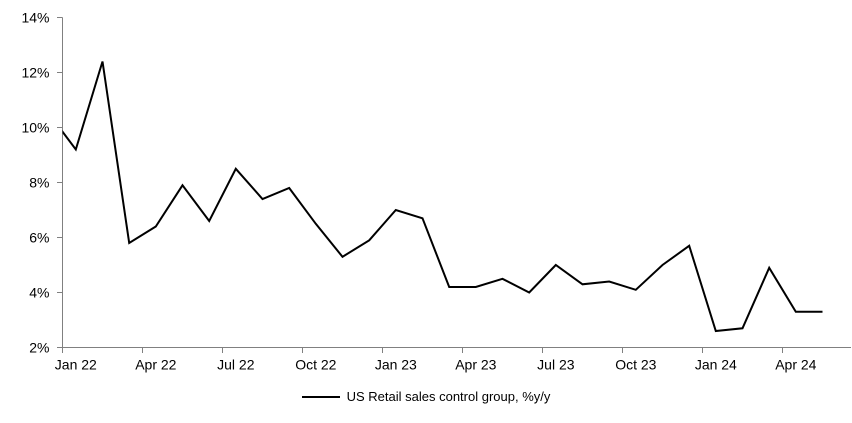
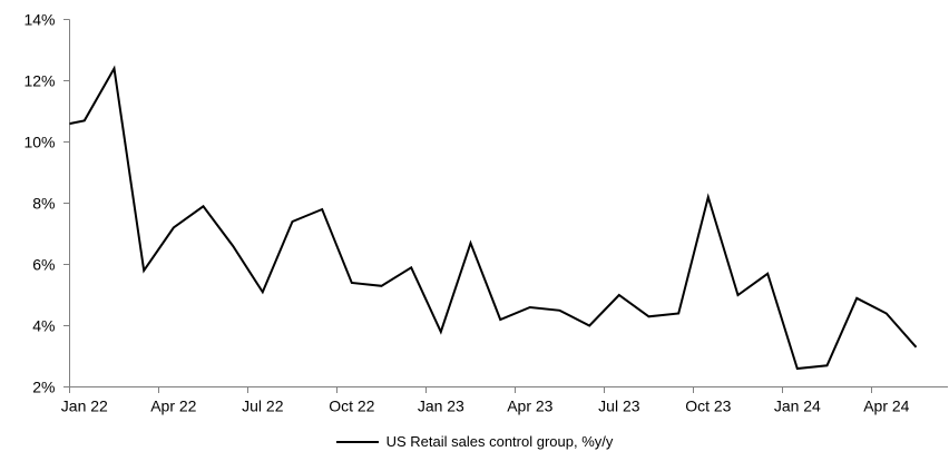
Jan 22: 9.2% -> 10.7%
Apr 22: 6.4% -> 7.2%
Jul 22: 8.5% -> 5.1%
Oct 22: 6.5% -> 5.4%
Jan 23: 7.0% -> 3.8%
Apr 23: 4.2% -> 4.6%
Oct 23: 4.1% -> 8.2%
Apr 24: 3.3% -> 4.4%
